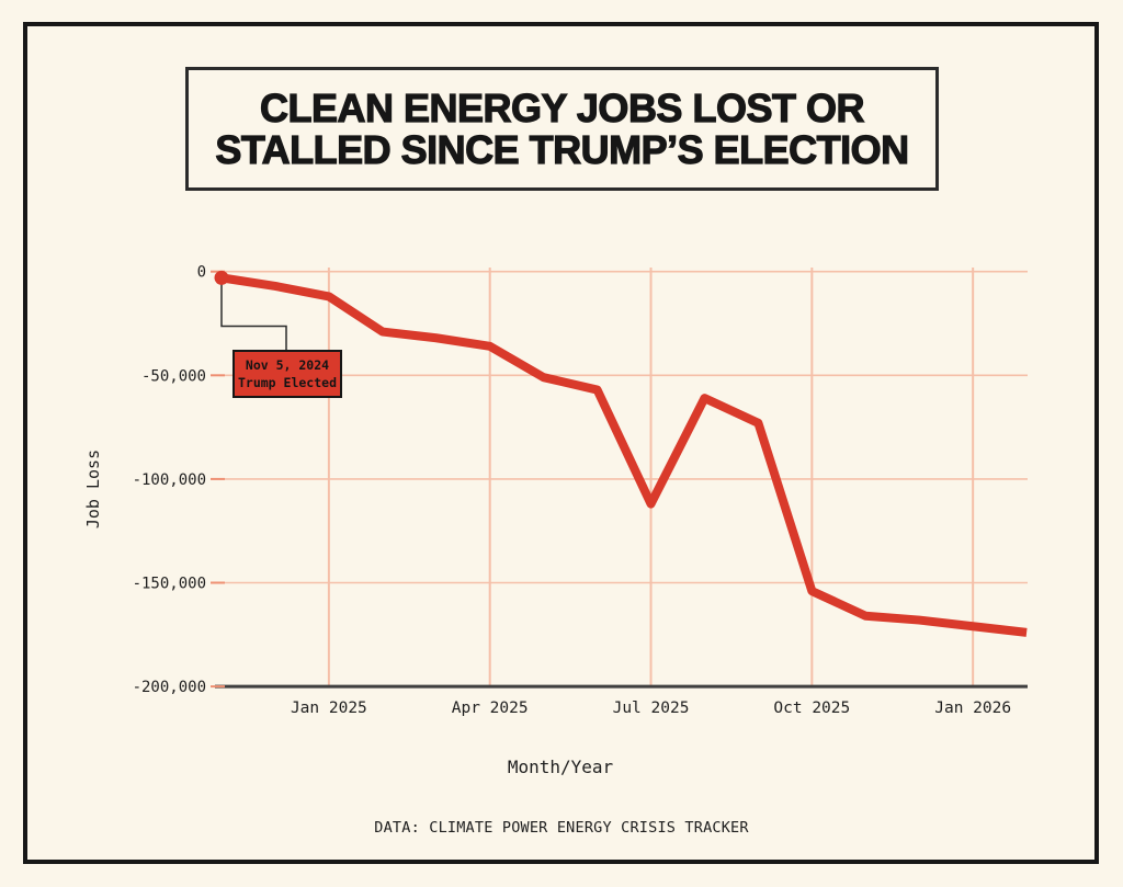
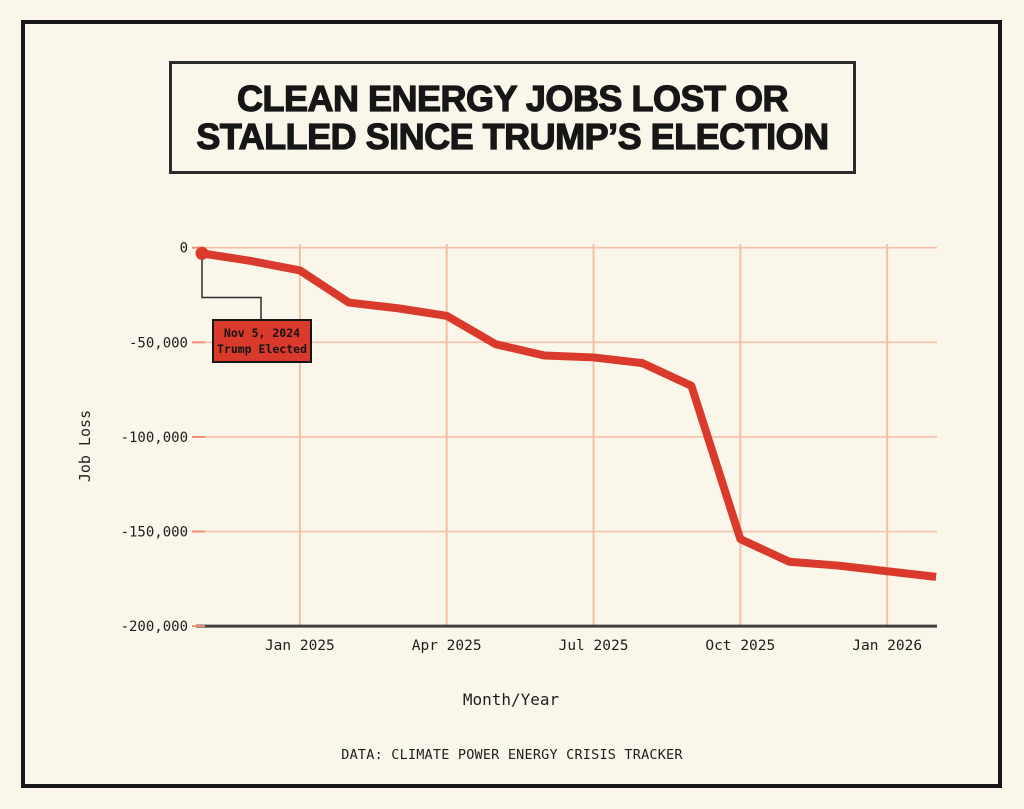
Jul 2025: -112000 -> -58000
